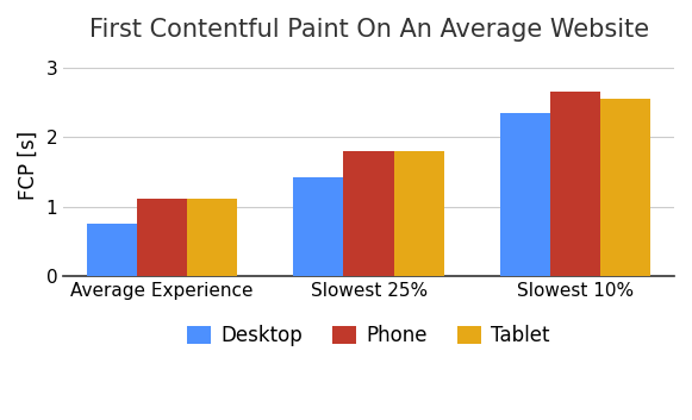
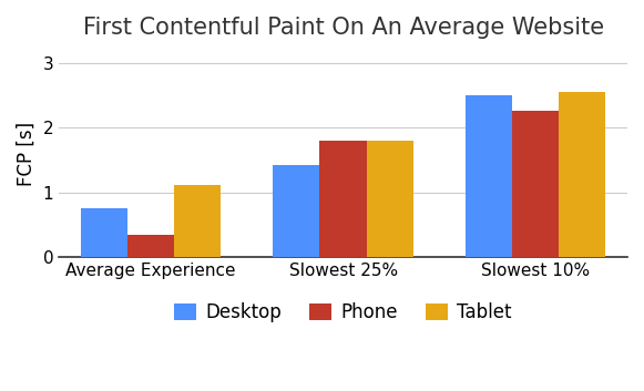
Phone/Average Experience: 1.12 -> 0.34
Desktop/Slowest 10%: 2.35 -> 2.50
Phone/Slowest 10%: 2.65 -> 2.26
